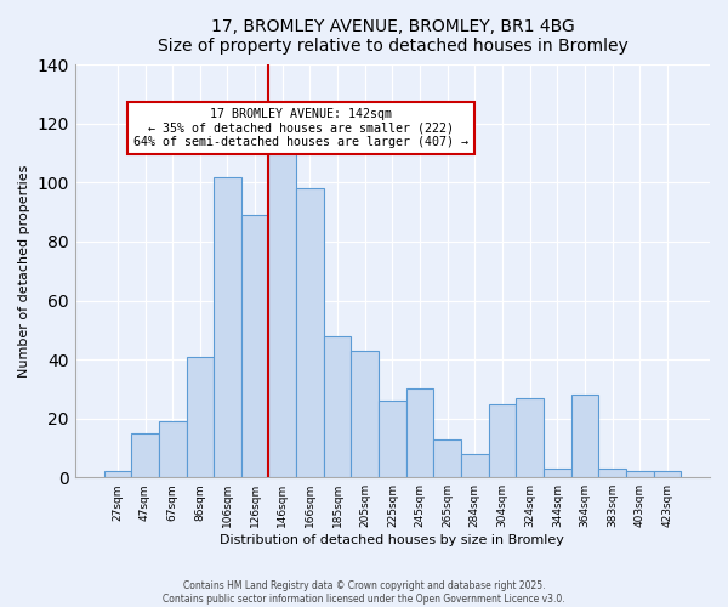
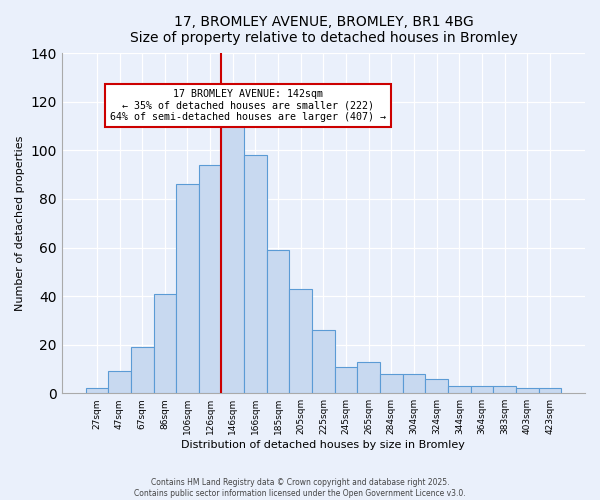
47sqm: 15 -> 9
106sqm: 102 -> 86
126sqm: 89 -> 94
185sqm: 48 -> 59
245sqm: 30 -> 11
304sqm: 25 -> 8
324sqm: 27 -> 6
364sqm: 28 -> 3
